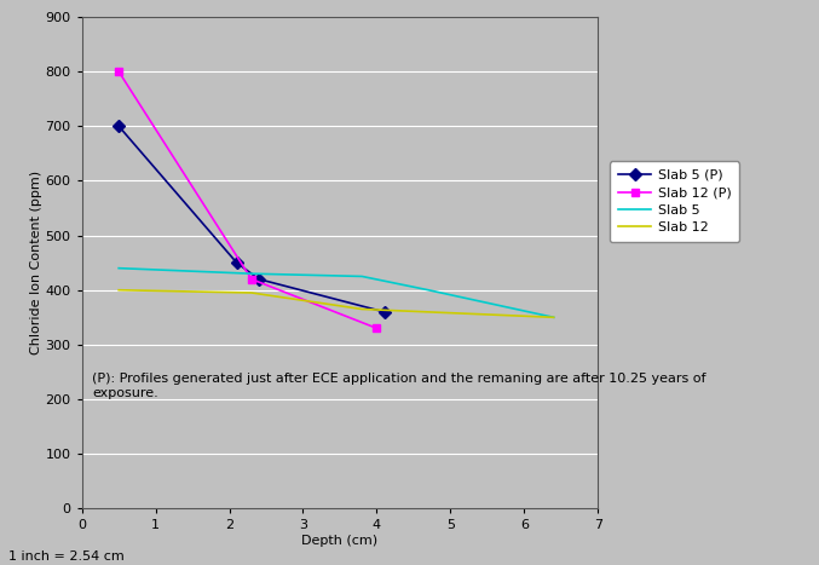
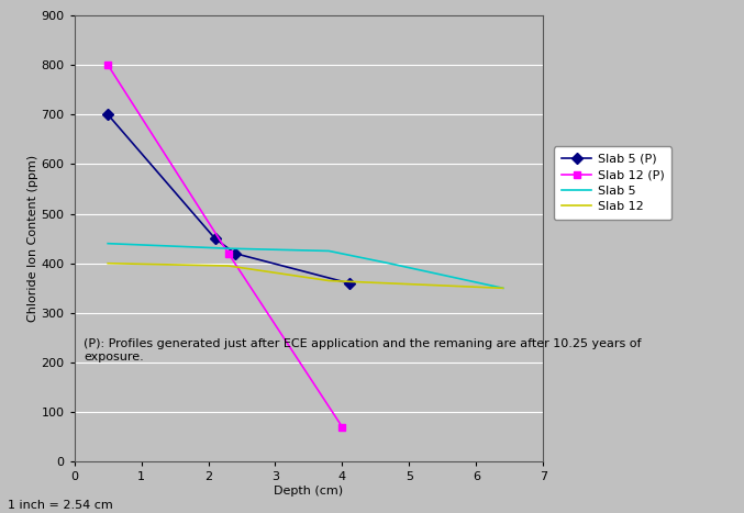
Slab 12 (P)/4: 330 -> 70
